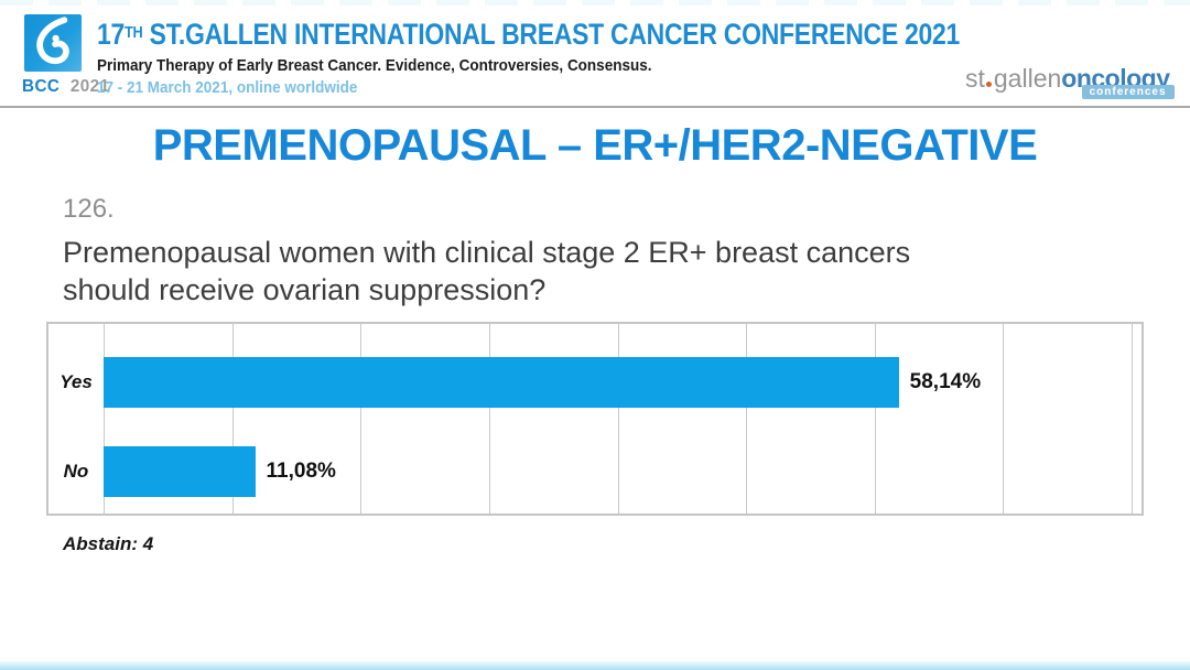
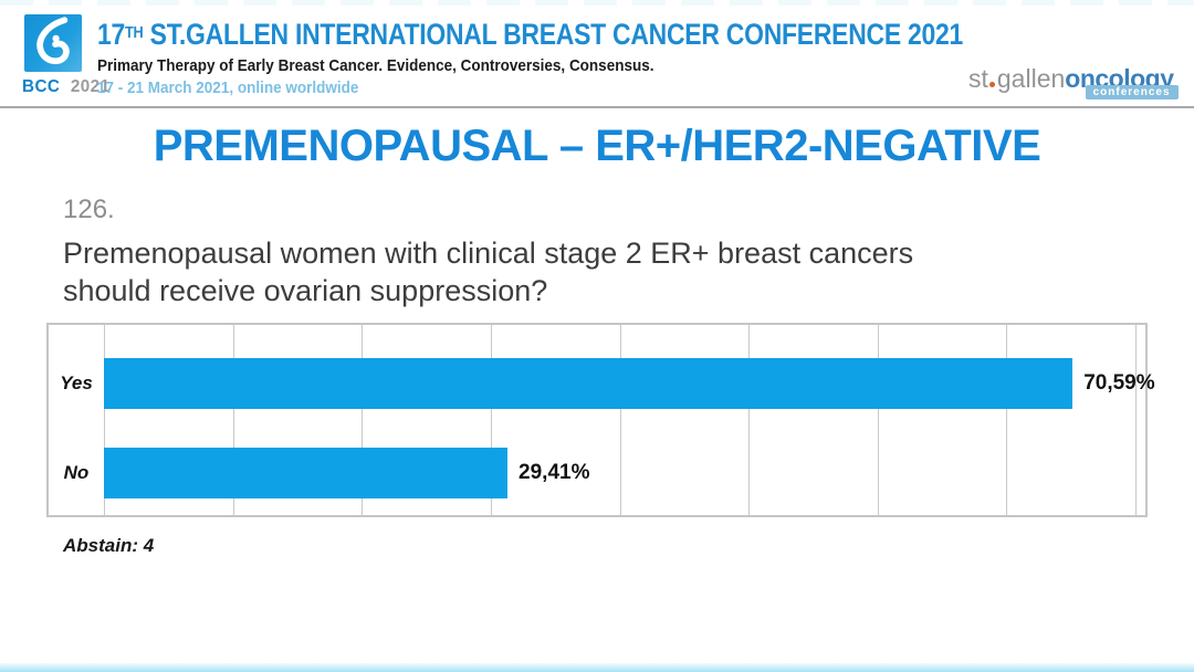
Yes: 58,14% -> 70,59%
No: 11,08% -> 29,41%
